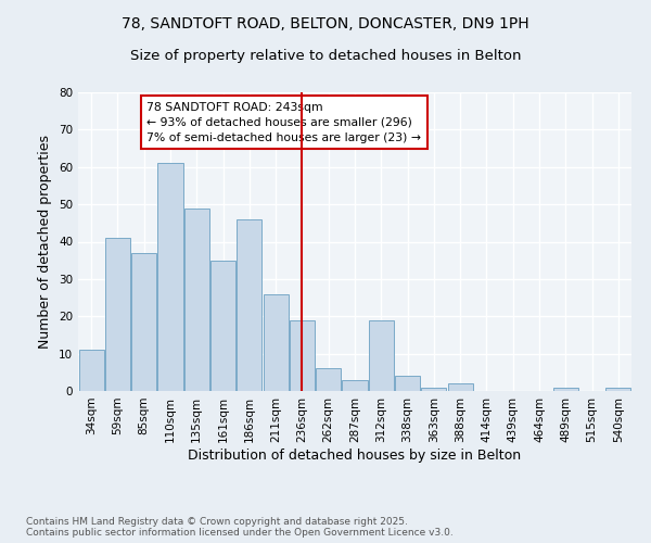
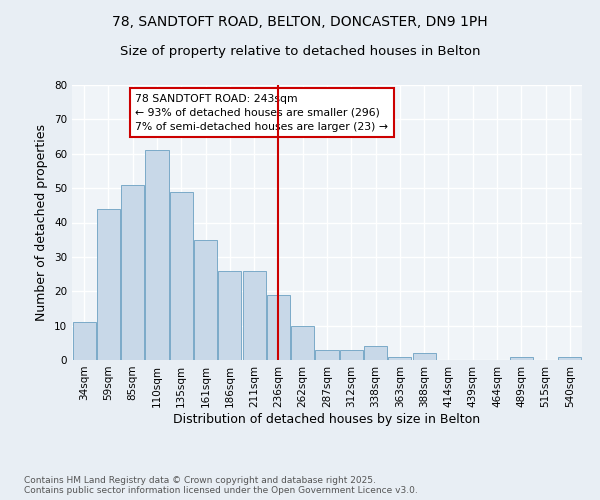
59sqm: 41 -> 44
85sqm: 37 -> 51
186sqm: 46 -> 26
262sqm: 6 -> 10
312sqm: 19 -> 3
